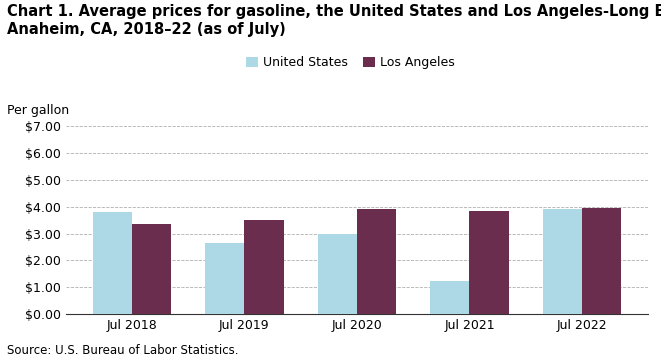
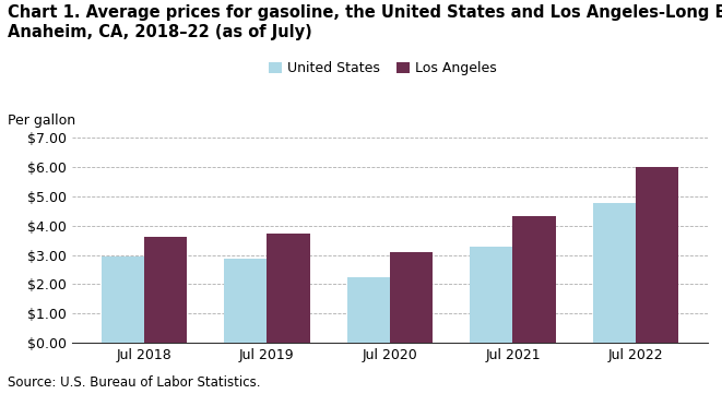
United States/Jul 2018: $3.80 -> $2.93
Los Angeles/Jul 2018: $3.35 -> $3.63
United States/Jul 2019: $2.65 -> $2.87
Los Angeles/Jul 2019: $3.50 -> $3.72
United States/Jul 2020: $3.00 -> $2.23
Los Angeles/Jul 2020: $3.90 -> $3.09
United States/Jul 2021: $1.25 -> $3.28
Los Angeles/Jul 2021: $3.85 -> $4.32
United States/Jul 2022: $3.90 -> $4.77
Los Angeles/Jul 2022: $3.95 -> $6.01
